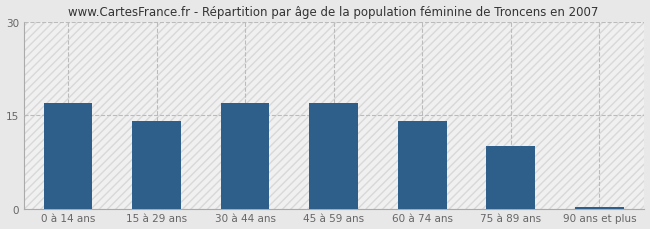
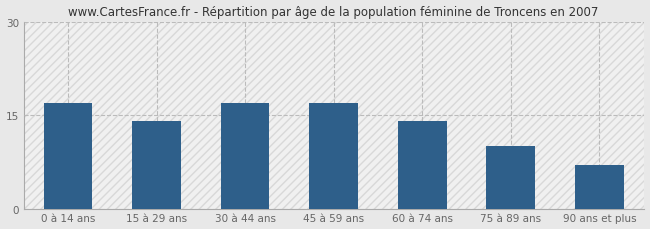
90 ans et plus: 0.3 -> 7.0
